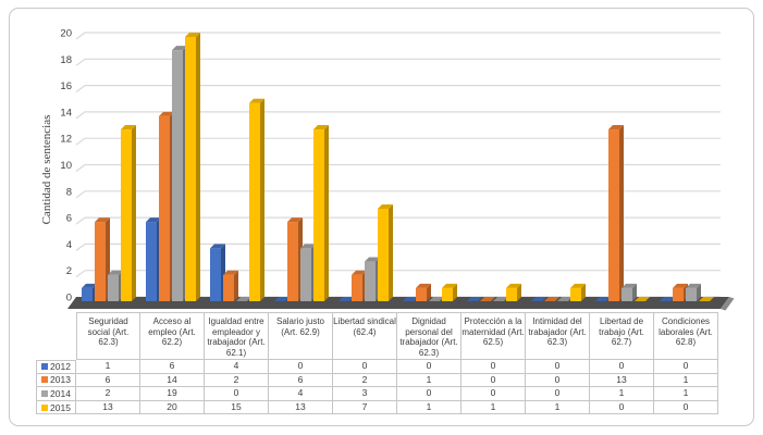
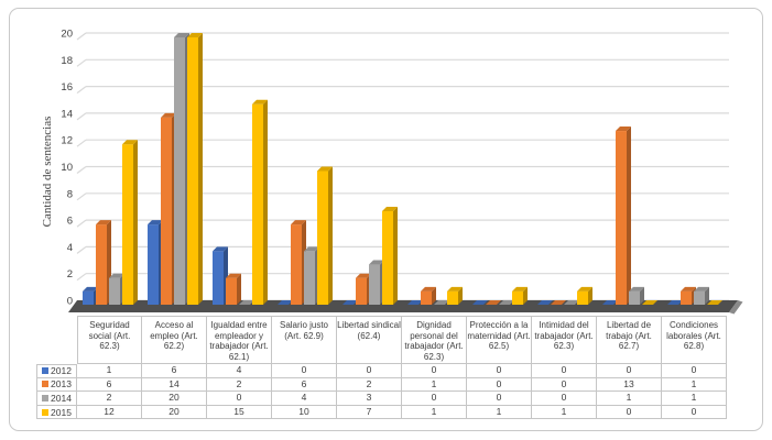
2015/Seguridad social (Art. 62.3): 13 -> 12
2014/Acceso al empleo (Art. 62.2): 19 -> 20
2015/Salario justo (Art. 62.9): 13 -> 10
